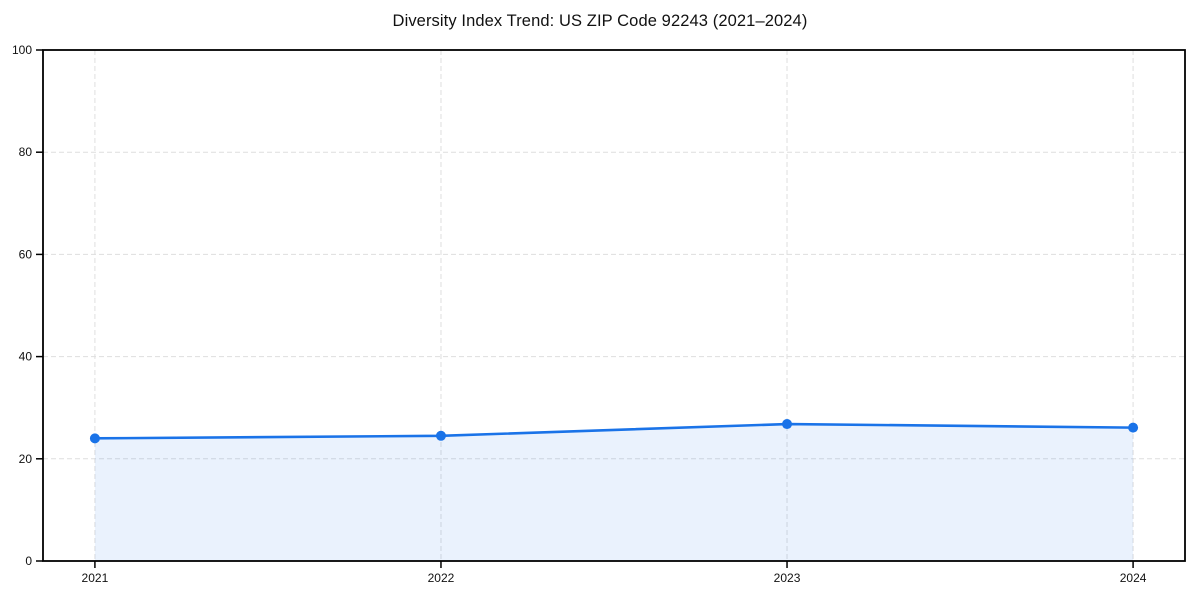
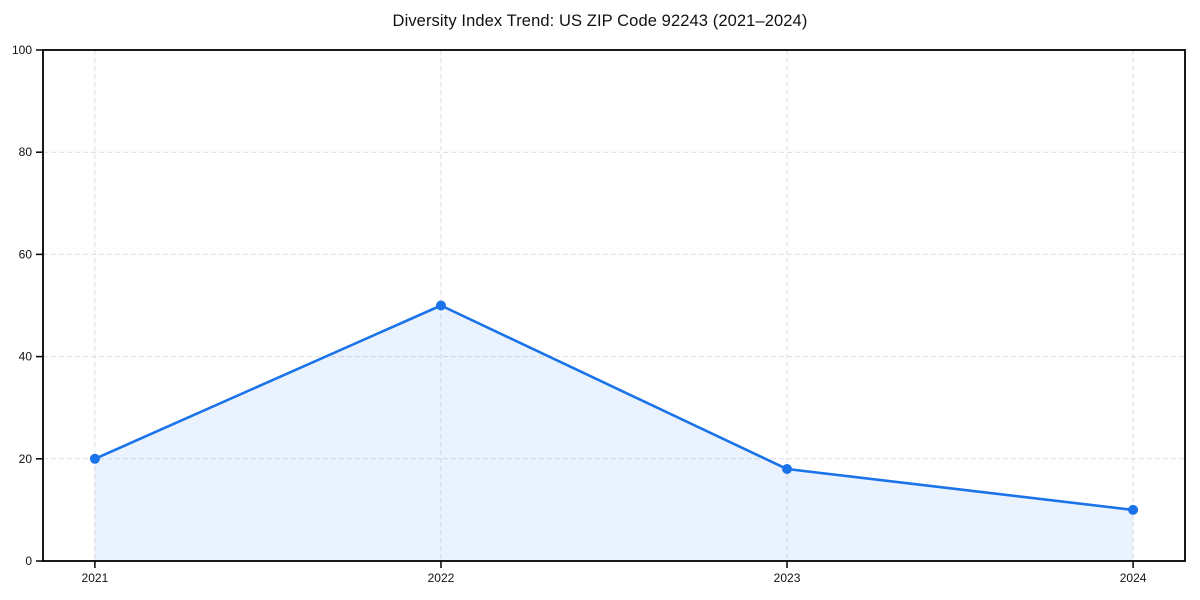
2021: 24 -> 20
2022: 24 -> 50
2023: 27 -> 18
2024: 26 -> 10
